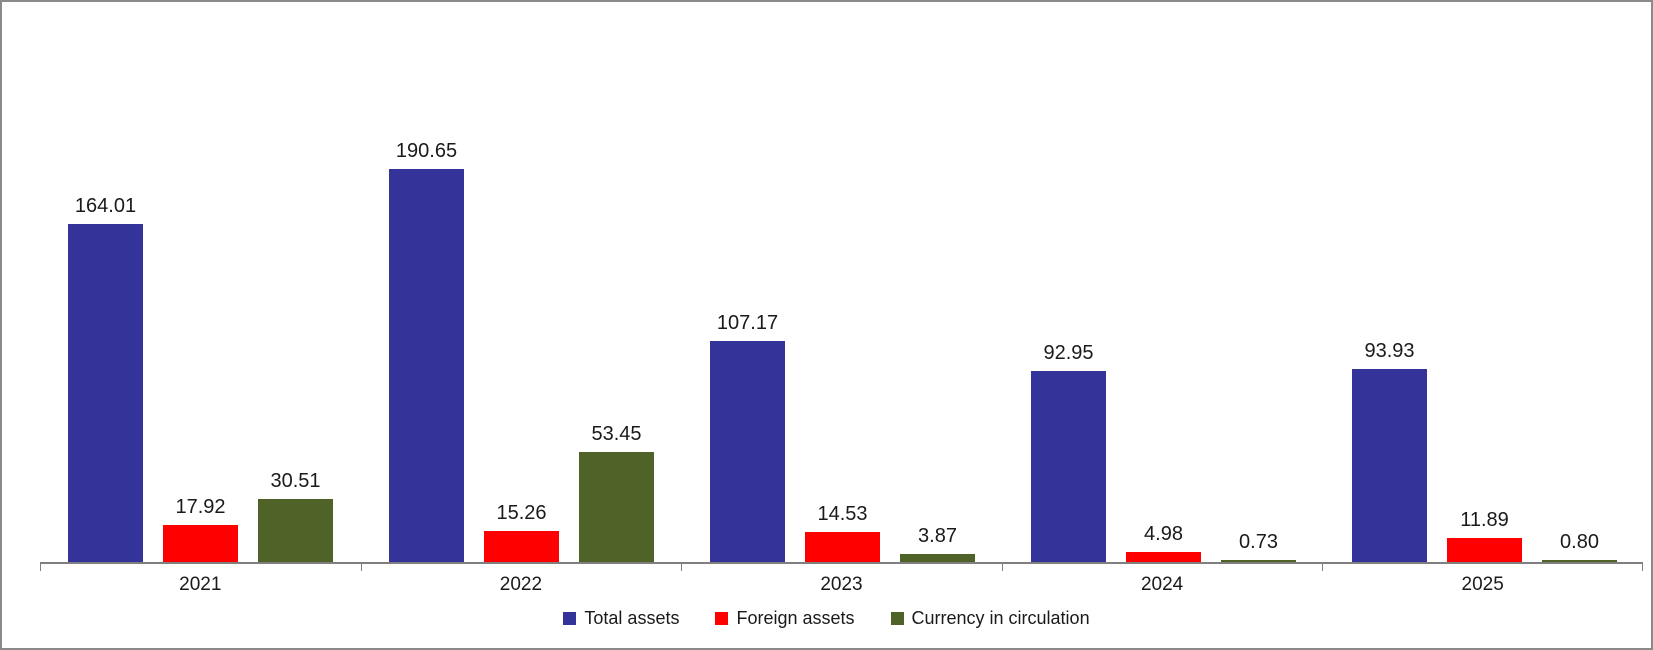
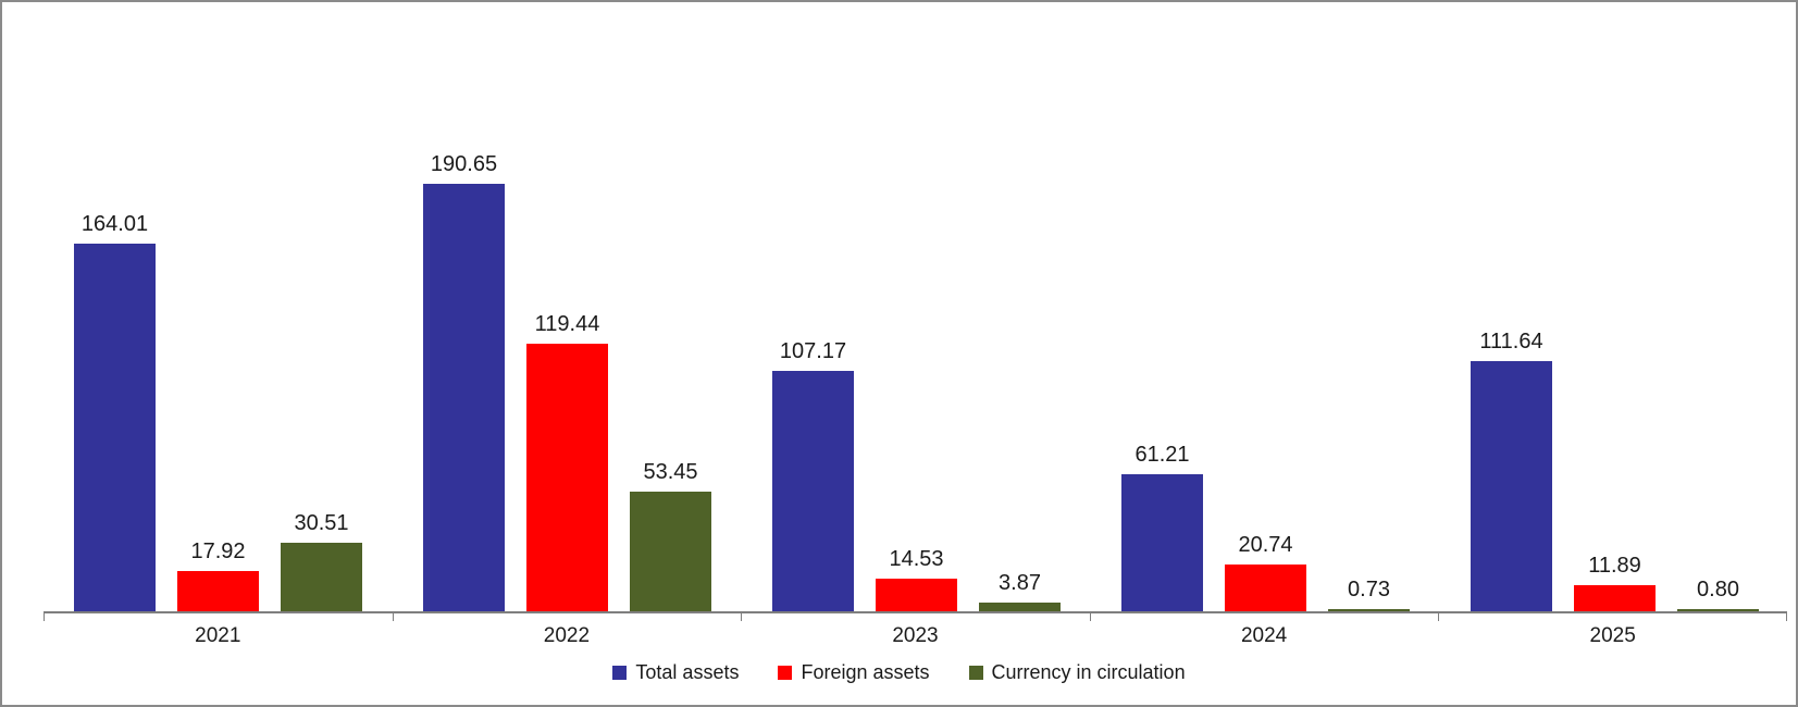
Foreign assets/2022: 15.26 -> 119.44
Total assets/2024: 92.95 -> 61.21
Foreign assets/2024: 4.98 -> 20.74
Total assets/2025: 93.93 -> 111.64
